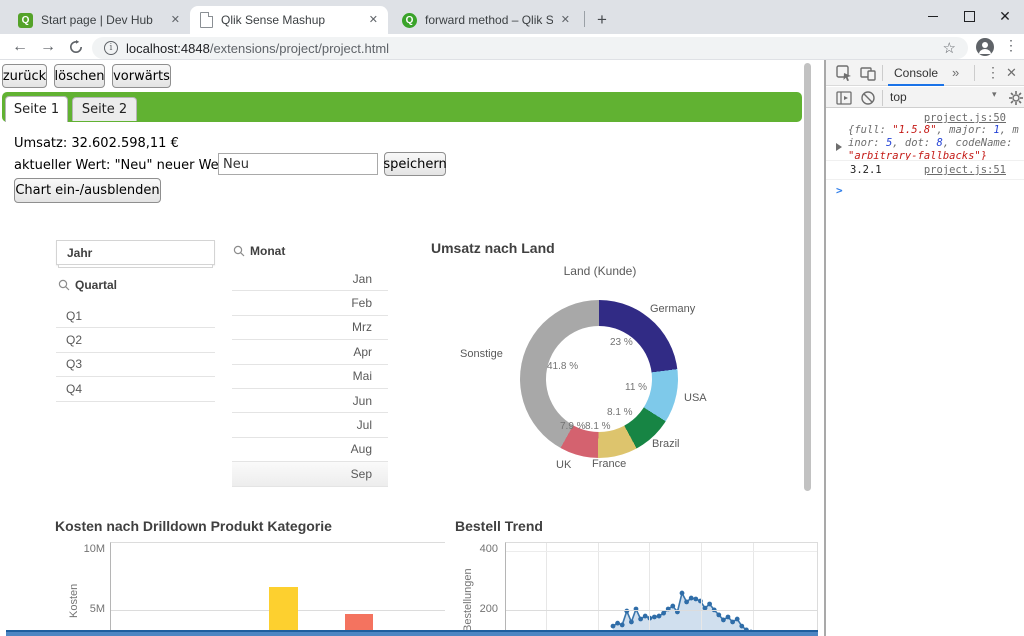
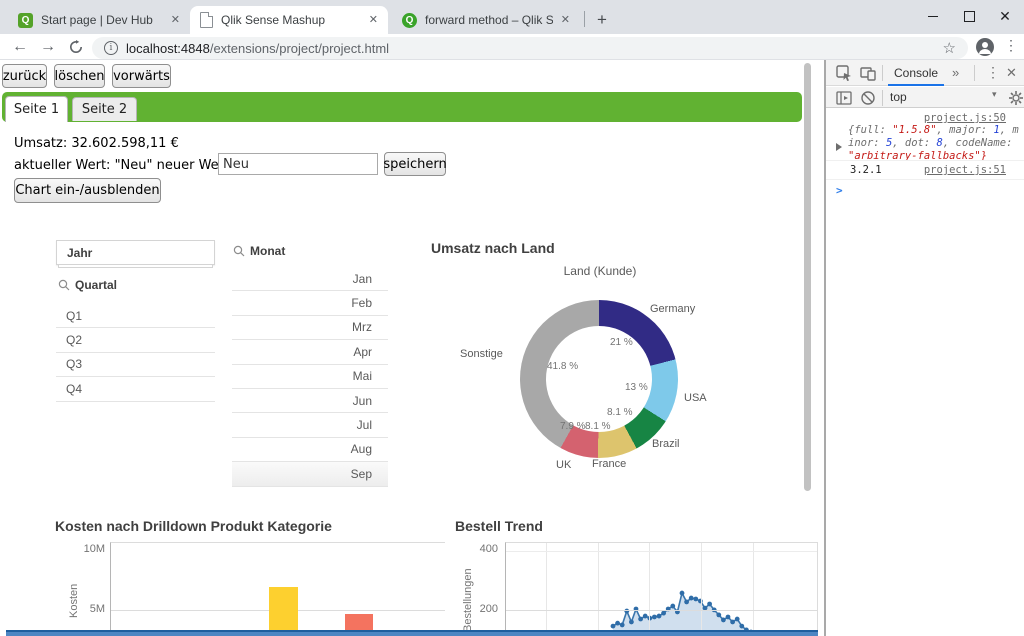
Umsatz nach Land/Germany: 23 -> 21
Umsatz nach Land/USA: 11 -> 13
